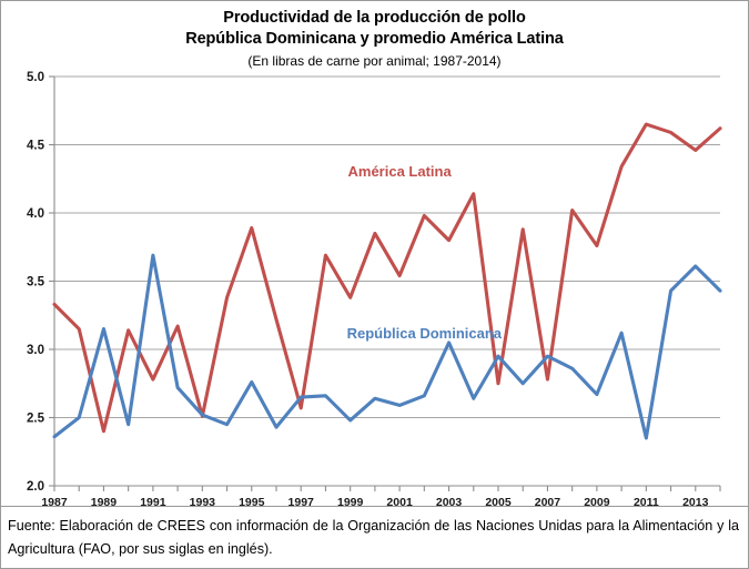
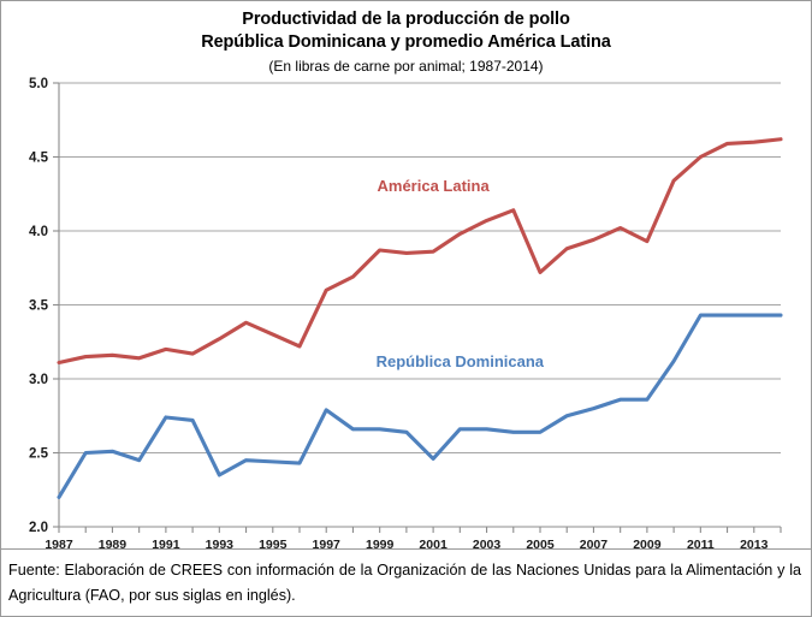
América Latina/1987: 3.33 -> 3.11
República Dominicana/1987: 2.36 -> 2.20
América Latina/1989: 2.40 -> 3.16
República Dominicana/1989: 3.15 -> 2.51
América Latina/1991: 2.78 -> 3.20
República Dominicana/1991: 3.69 -> 2.74
América Latina/1993: 2.51 -> 3.27
República Dominicana/1993: 2.52 -> 2.35
América Latina/1995: 3.89 -> 3.30
República Dominicana/1995: 2.76 -> 2.44
América Latina/1997: 2.57 -> 3.60
República Dominicana/1997: 2.65 -> 2.79
América Latina/1999: 3.38 -> 3.87
República Dominicana/1999: 2.48 -> 2.66
América Latina/2001: 3.54 -> 3.86
República Dominicana/2001: 2.59 -> 2.46
América Latina/2003: 3.80 -> 4.07
República Dominicana/2003: 3.05 -> 2.66
América Latina/2005: 2.75 -> 3.72
República Dominicana/2005: 2.95 -> 2.64
América Latina/2007: 2.78 -> 3.94
República Dominicana/2007: 2.95 -> 2.80
América Latina/2009: 3.76 -> 3.93
República Dominicana/2009: 2.67 -> 2.86
América Latina/2011: 4.65 -> 4.50
República Dominicana/2011: 2.35 -> 3.43
América Latina/2013: 4.46 -> 4.60
República Dominicana/2013: 3.61 -> 3.43
